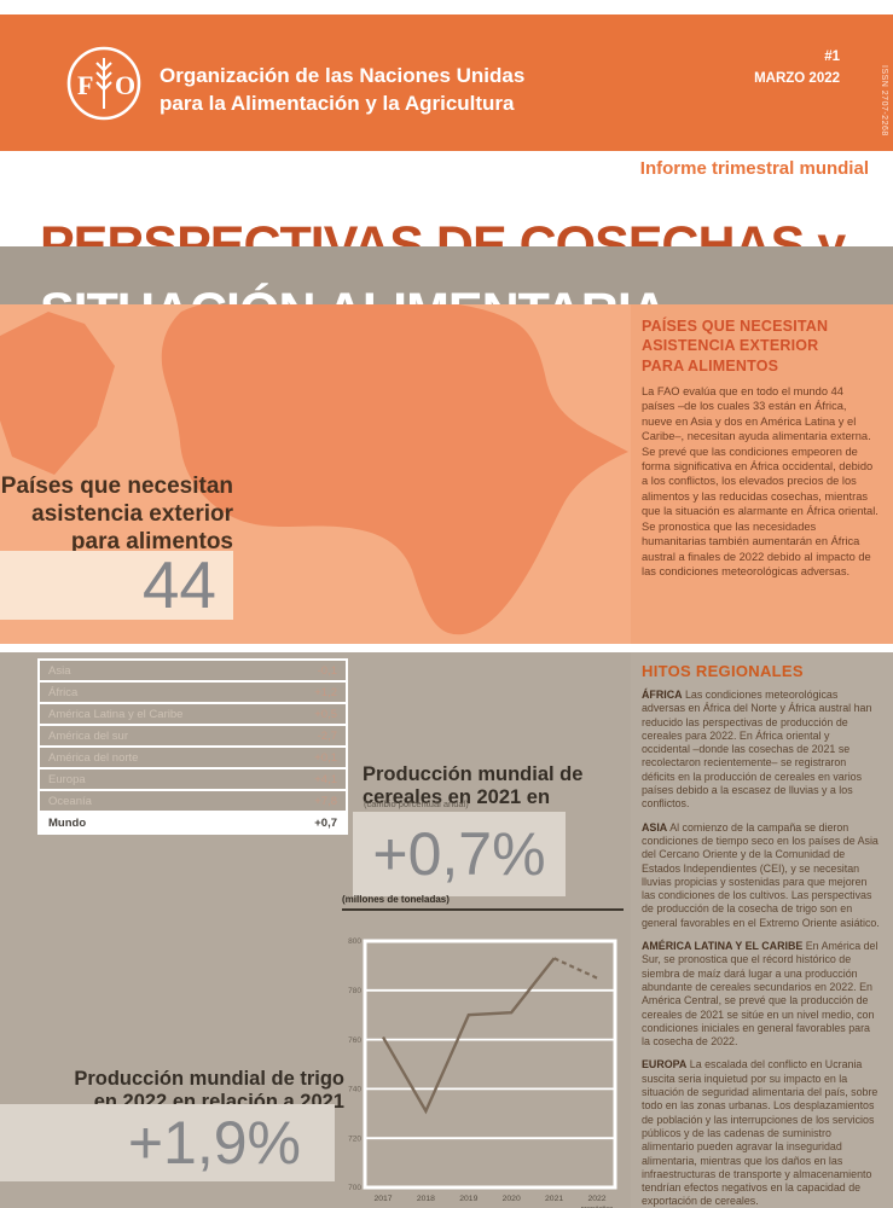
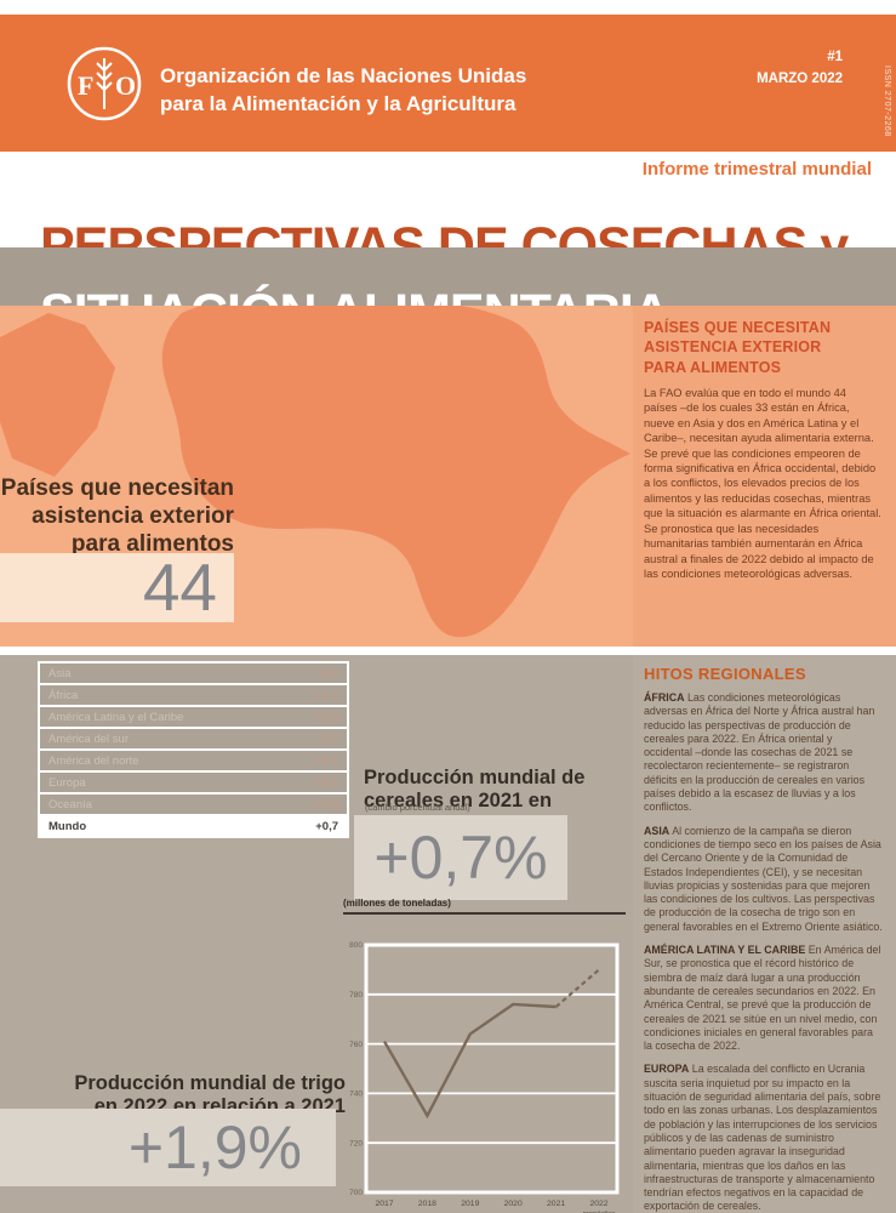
2019: 770 -> 764
2020: 771 -> 776
2021: 793 -> 775
2022: 785 -> 790
